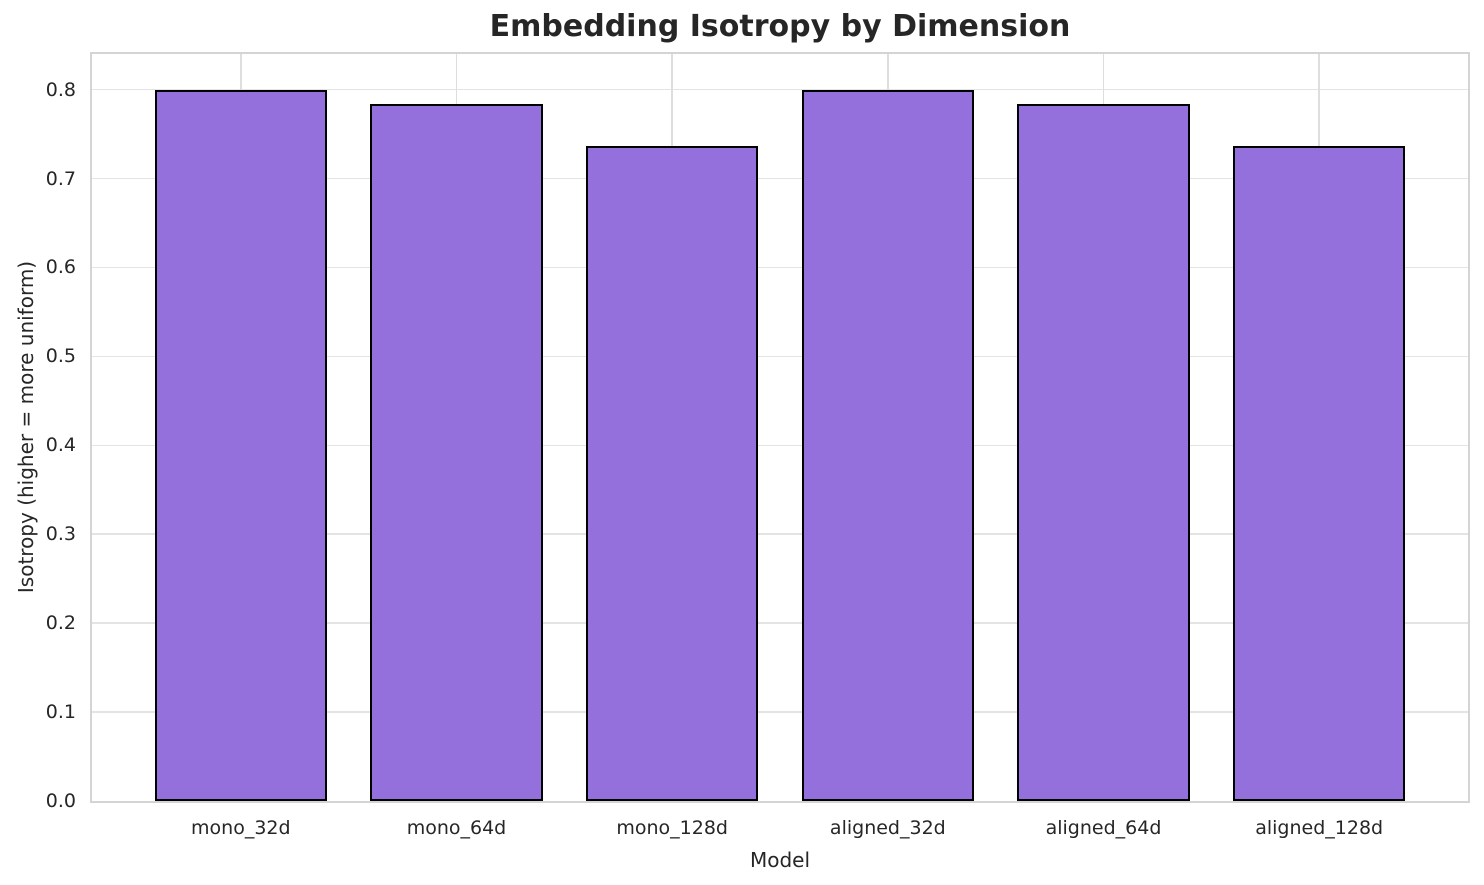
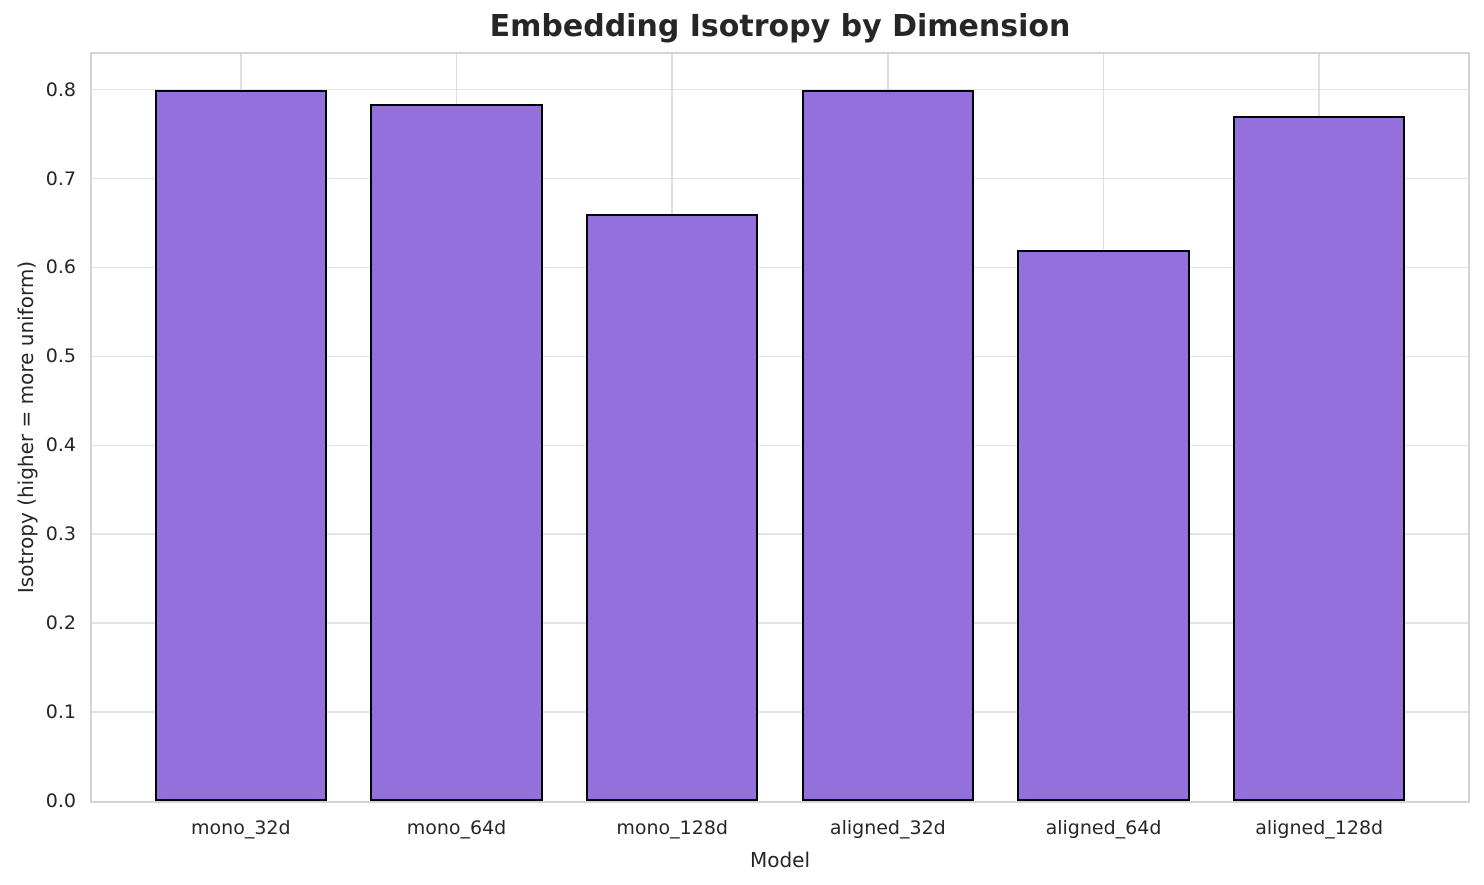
mono_128d: 0.74 -> 0.66
aligned_64d: 0.78 -> 0.62
aligned_128d: 0.74 -> 0.77
